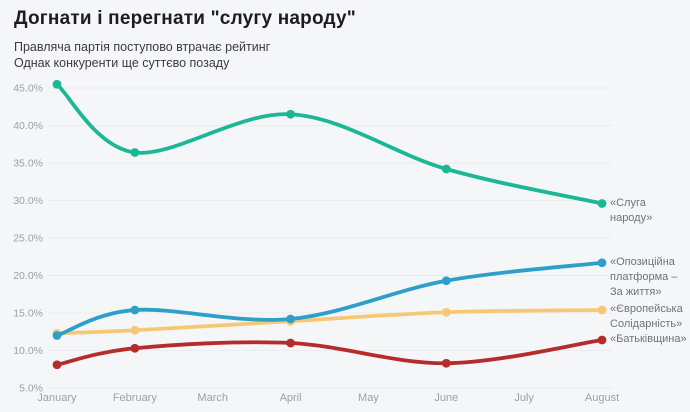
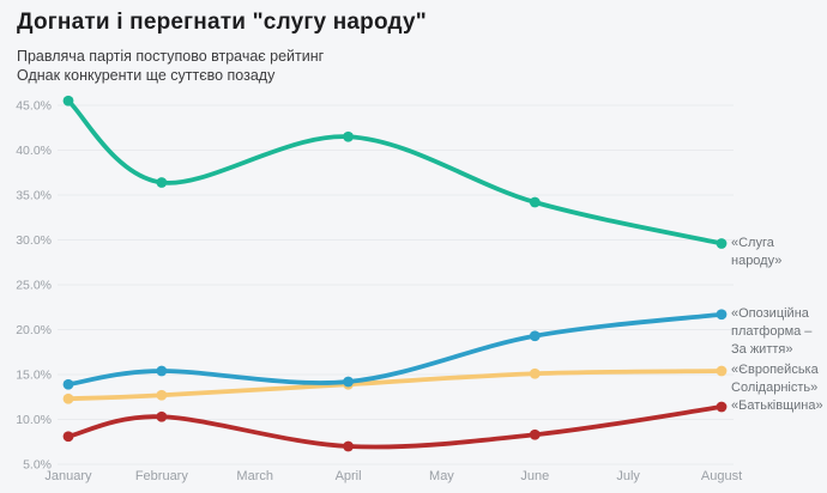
«Опозиційна платформа – За життя»/January: 12% -> 14%
«Батьківщина»/April: 11% -> 7%
